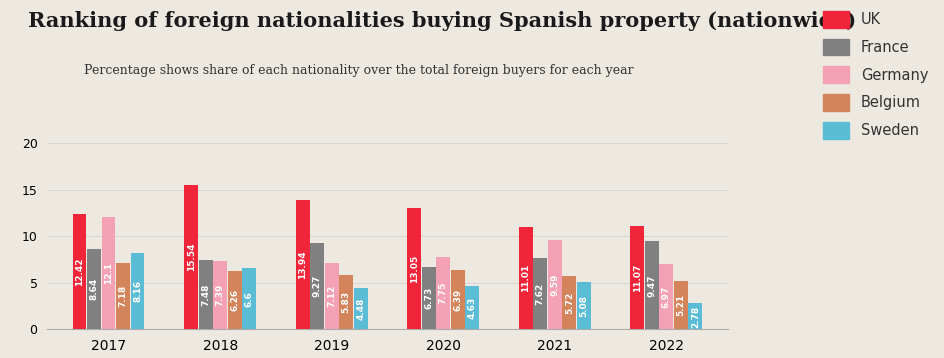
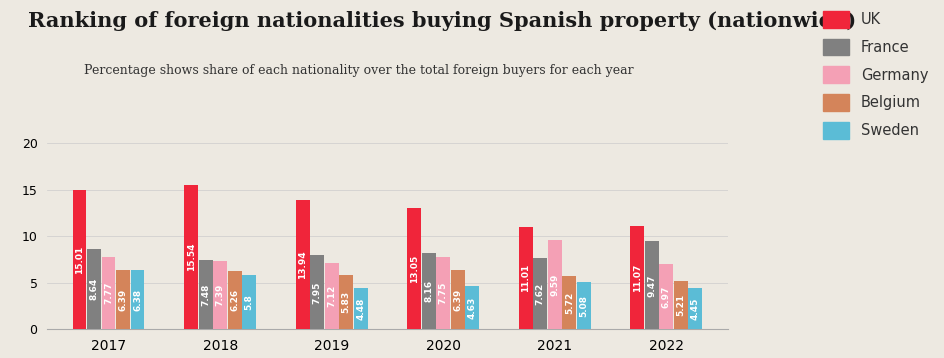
UK/2017: 12.42 -> 15.01
Germany/2017: 12.1 -> 7.77
Belgium/2017: 7.18 -> 6.39
Sweden/2017: 8.16 -> 6.38
Sweden/2018: 6.6 -> 5.8
France/2019: 9.27 -> 7.95
France/2020: 6.73 -> 8.16
Sweden/2022: 2.78 -> 4.45
